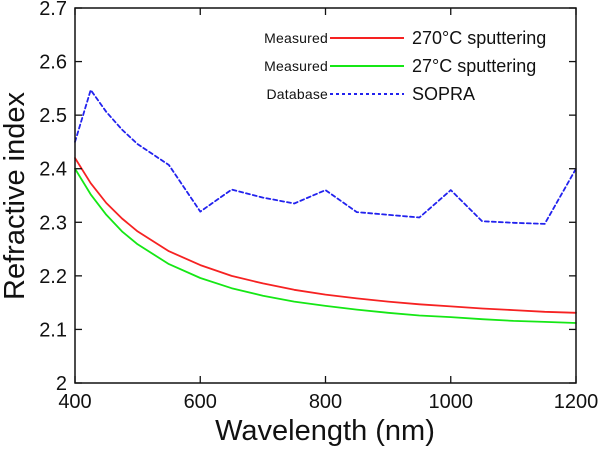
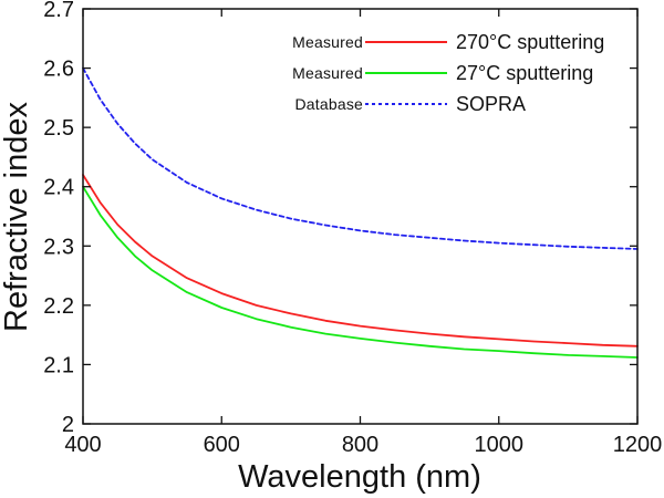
SOPRA/400: 2.45 -> 2.60
SOPRA/600: 2.32 -> 2.38
SOPRA/800: 2.36 -> 2.33
SOPRA/1000: 2.36 -> 2.31
SOPRA/1200: 2.40 -> 2.29
